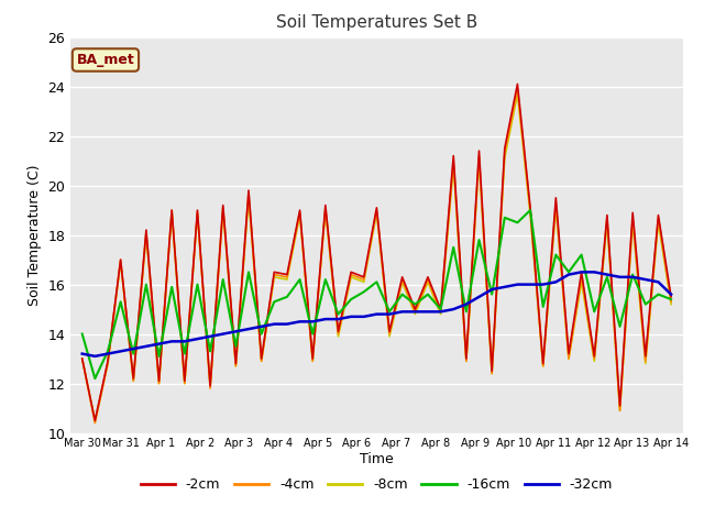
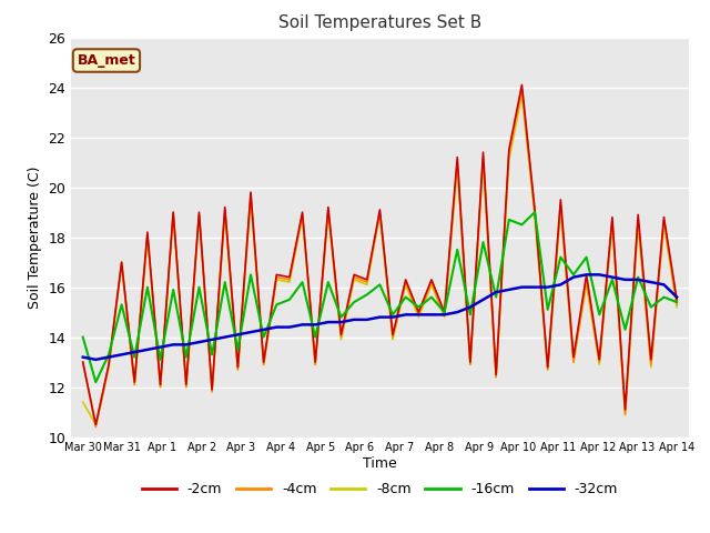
-8cm/Mar 30: 13.0 -> 11.4
